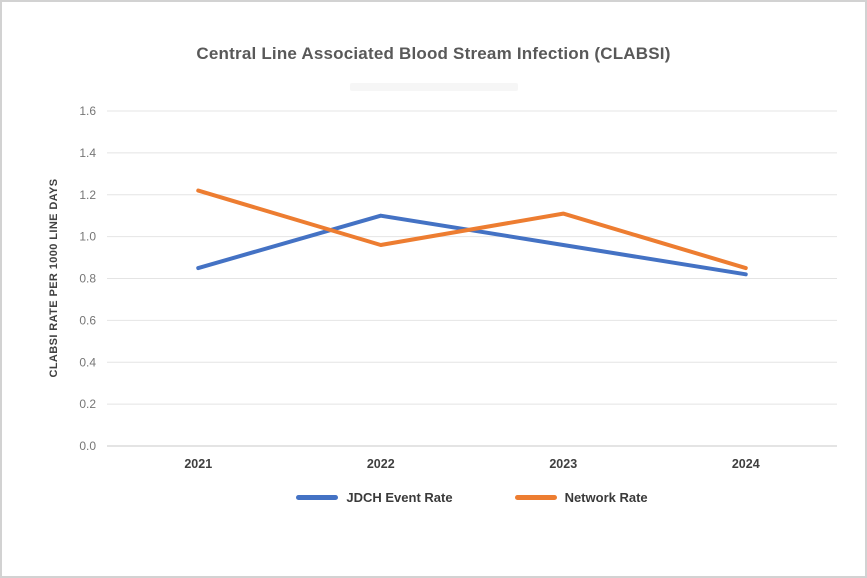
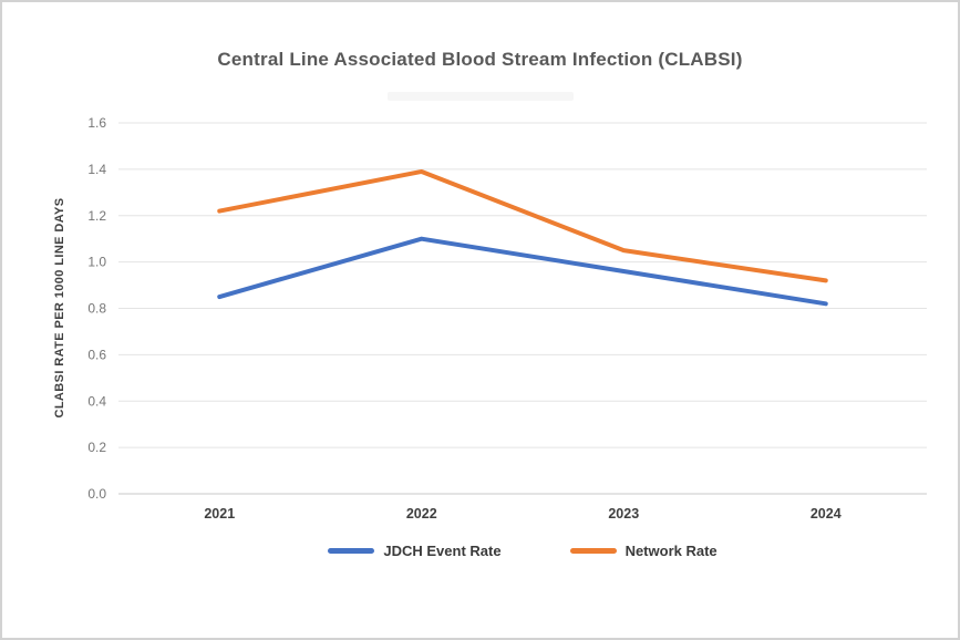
Network Rate/2022: 0.96 -> 1.39
Network Rate/2023: 1.11 -> 1.05
Network Rate/2024: 0.85 -> 0.92
